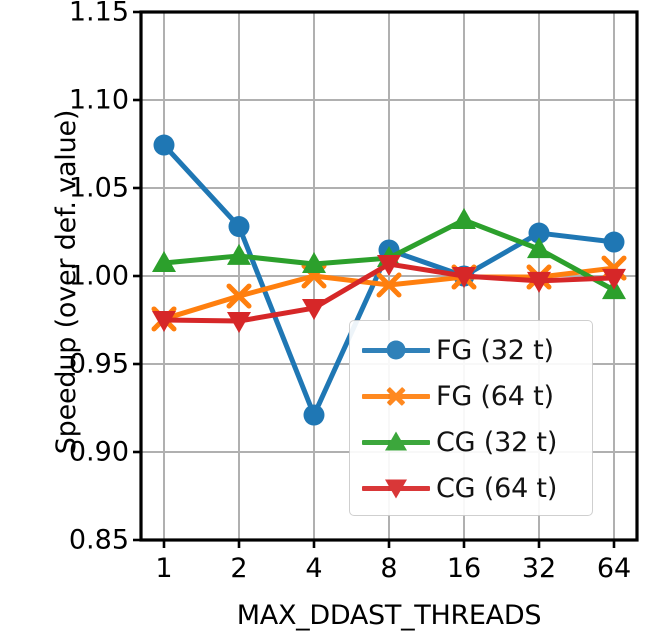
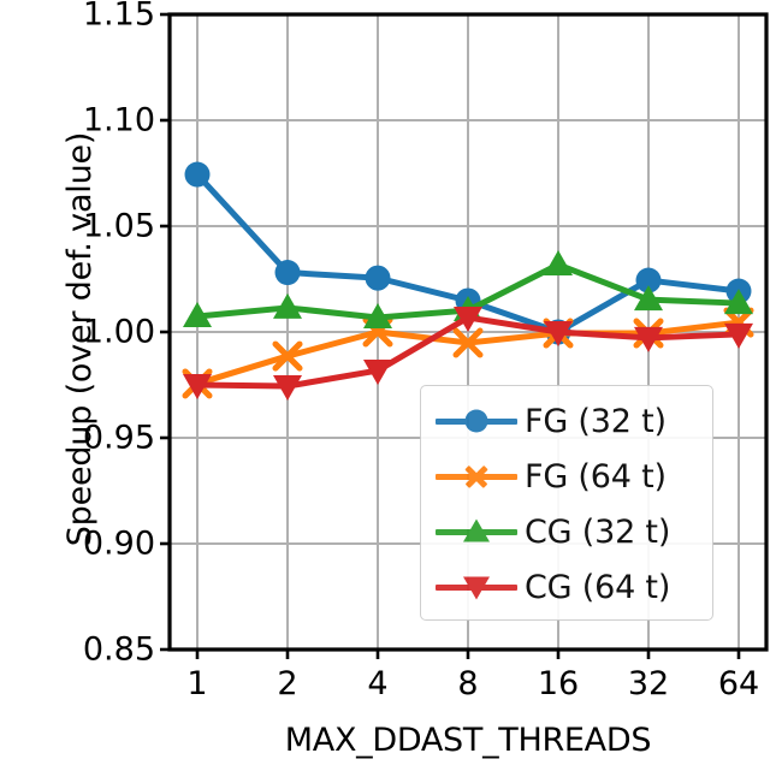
FG (32 t)/4: 0.921 -> 1.026
CG (32 t)/64: 0.992 -> 1.014
